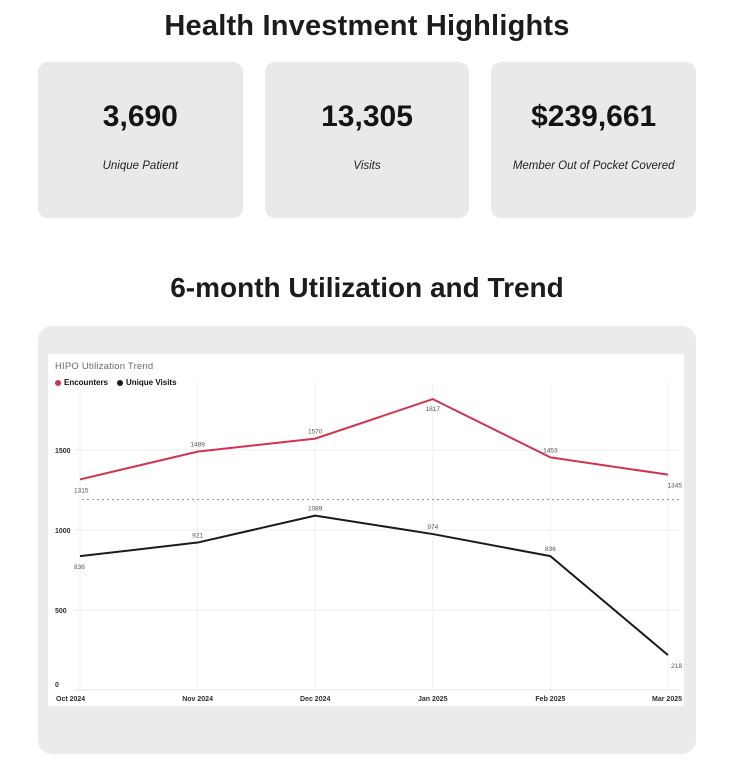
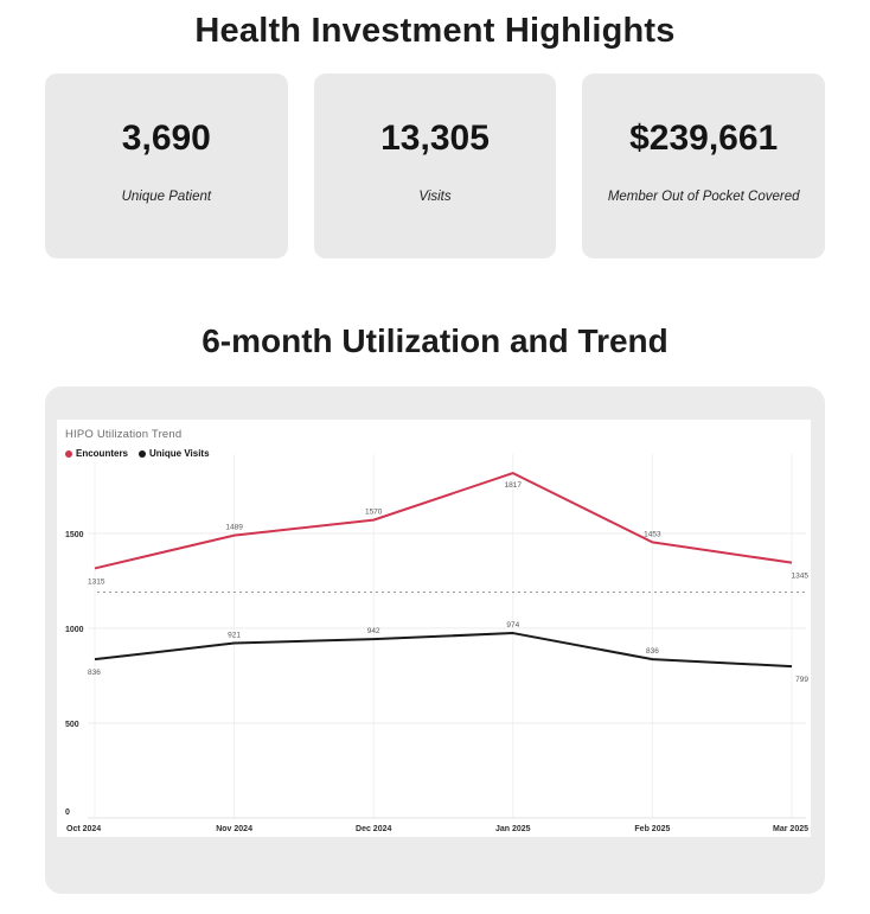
Unique Visits/Dec 2024: 1089 -> 942
Unique Visits/Mar 2025: 218 -> 799
